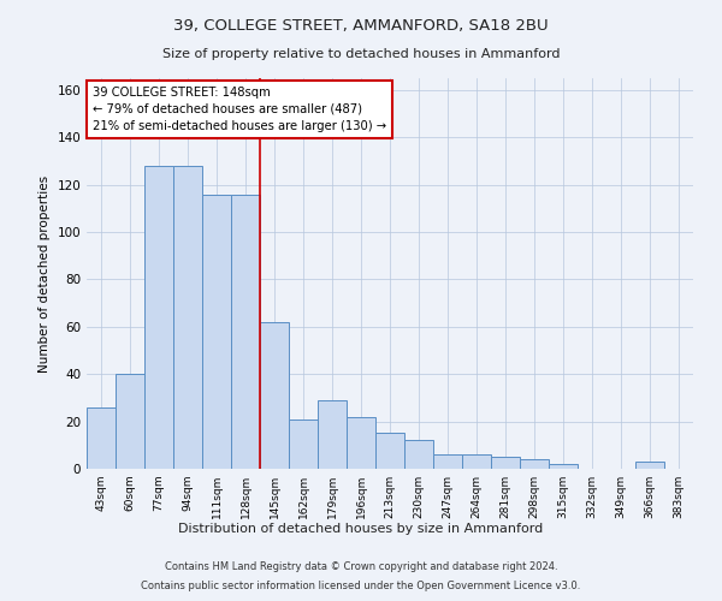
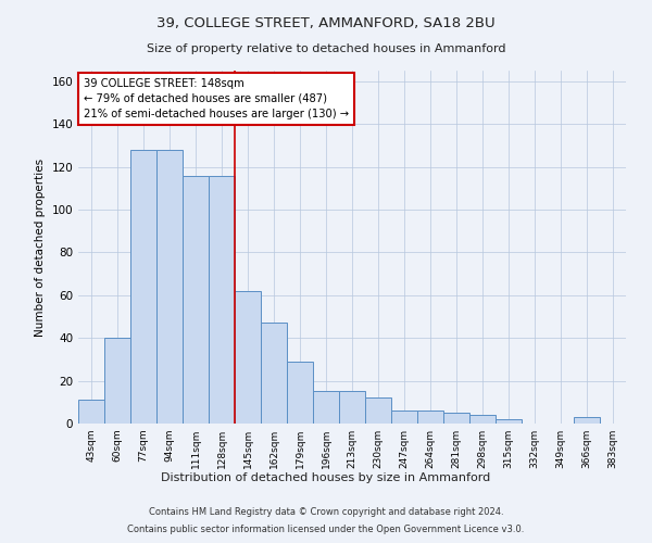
43sqm: 26 -> 11
162sqm: 21 -> 47
196sqm: 22 -> 15
